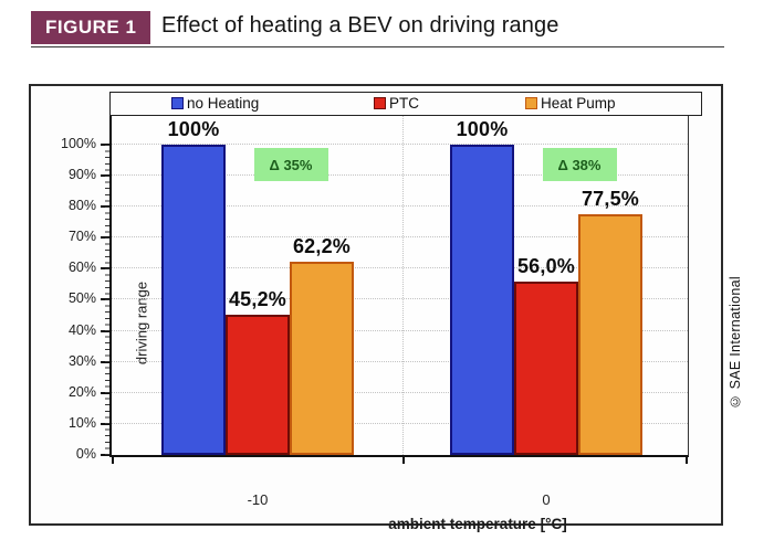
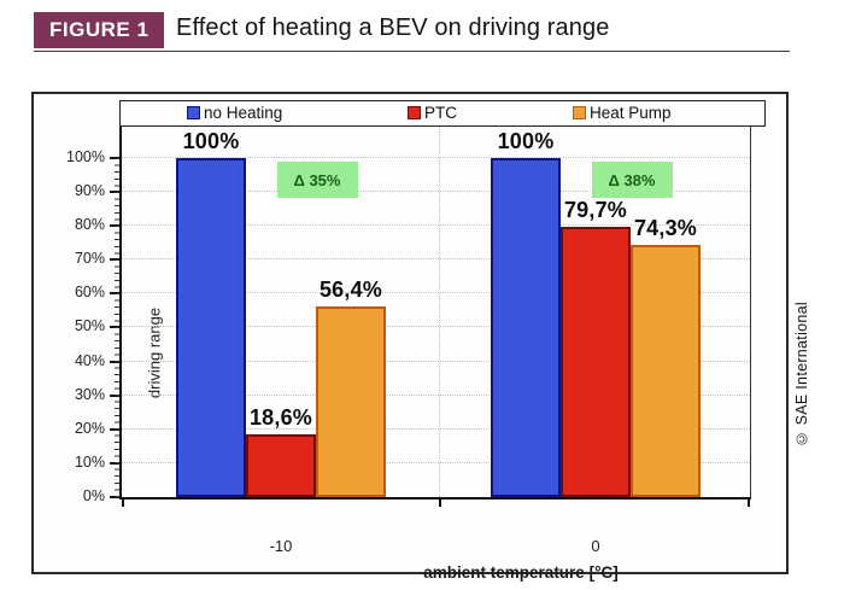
PTC/-10: 45,2% -> 18,6%
Heat Pump/-10: 62,2% -> 56,4%
PTC/0: 56,0% -> 79,7%
Heat Pump/0: 77,5% -> 74,3%
